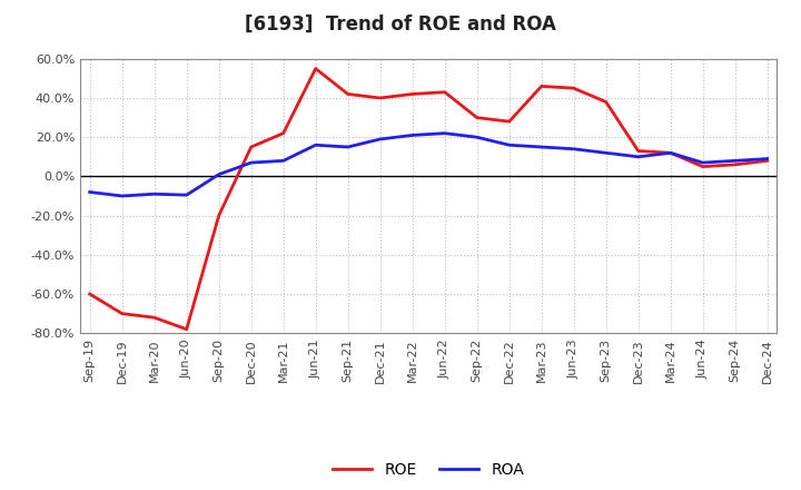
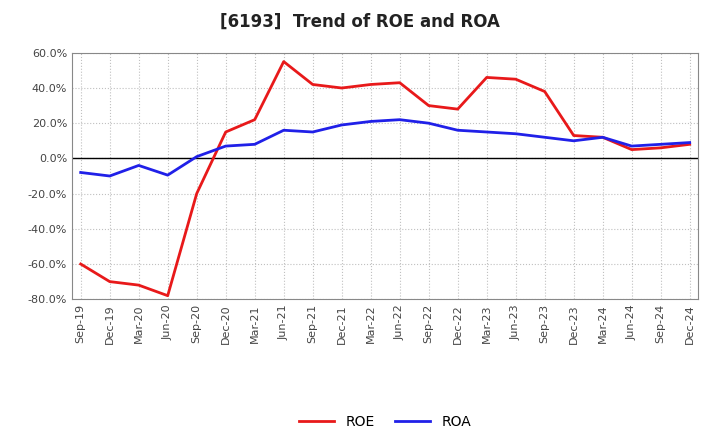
ROA/Mar-20: -9% -> -4%
